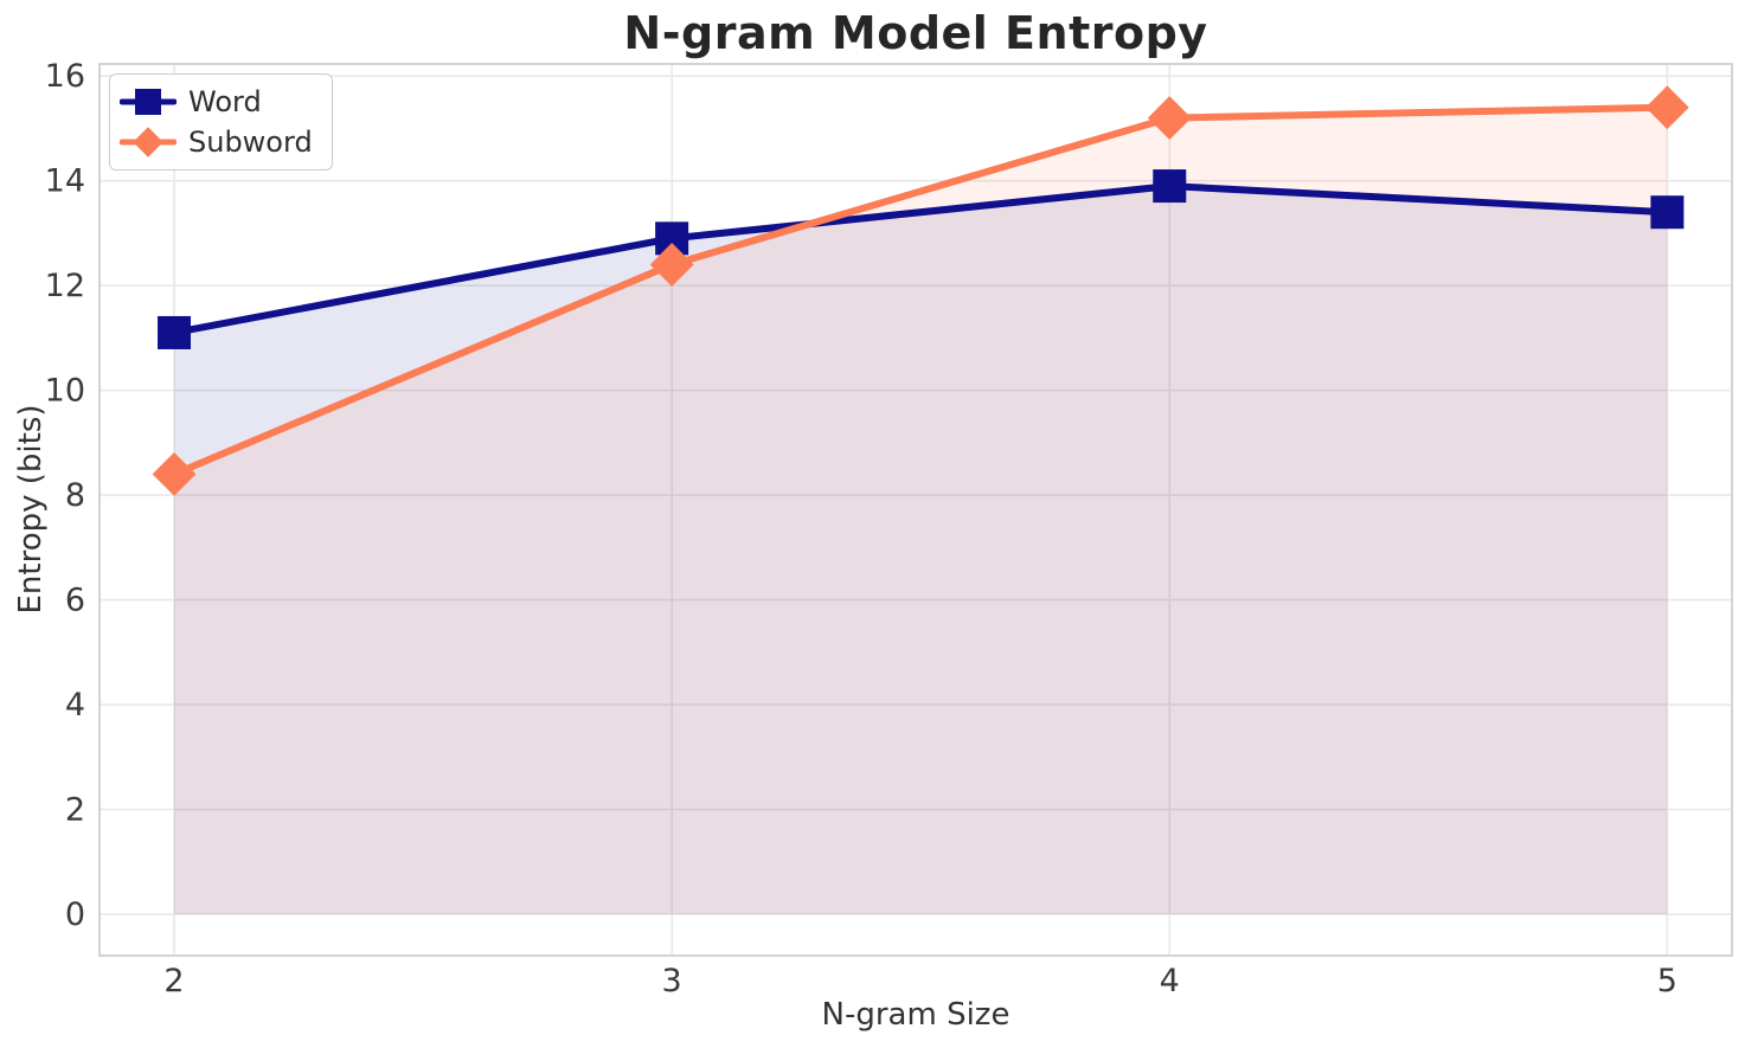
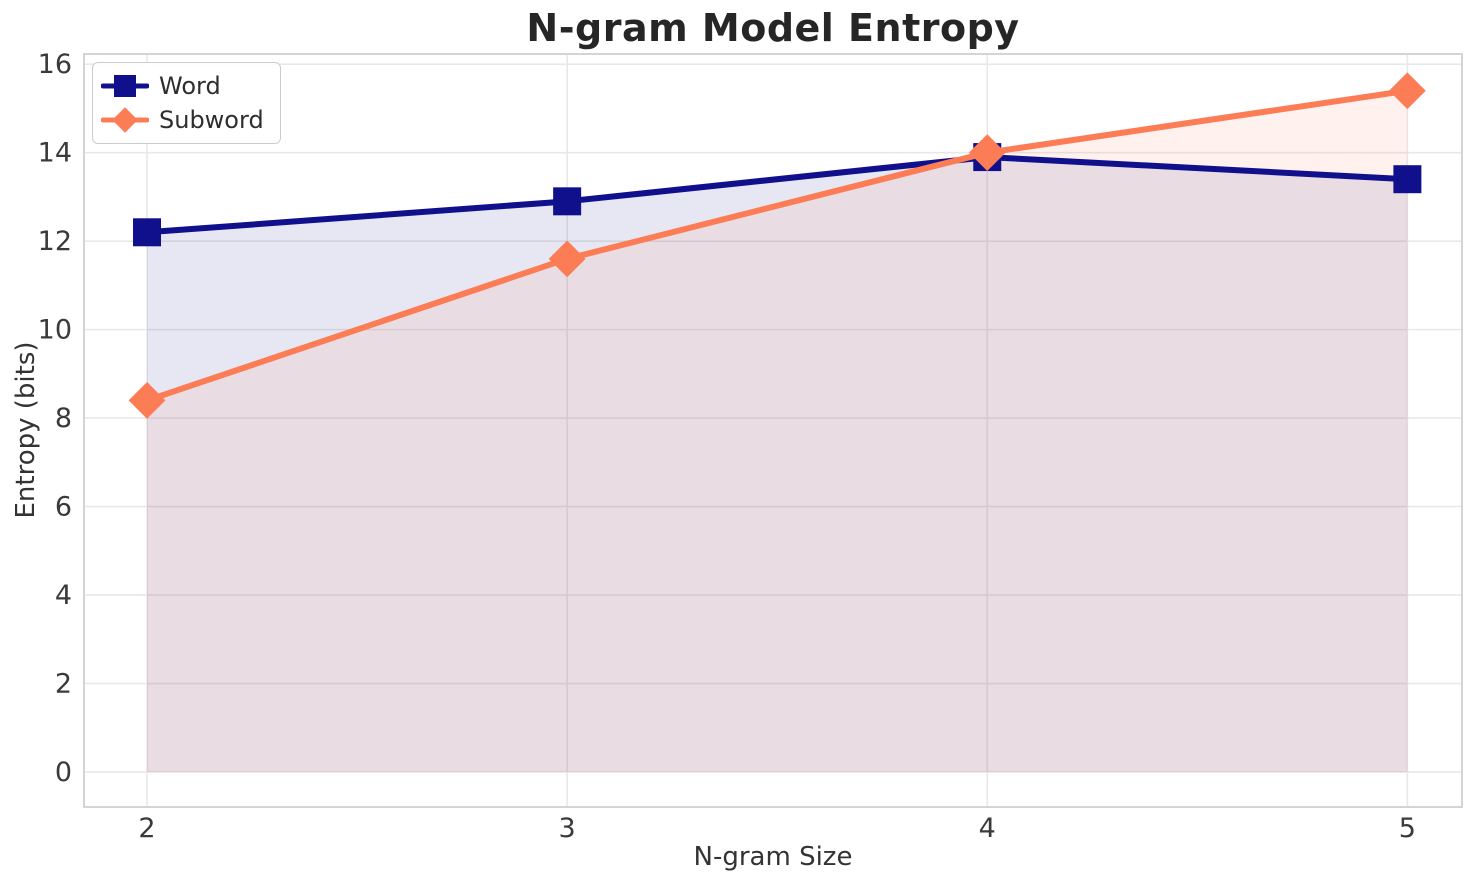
Word/2: 11.1 -> 12.2
Subword/3: 12.4 -> 11.6
Subword/4: 15.2 -> 14.0
